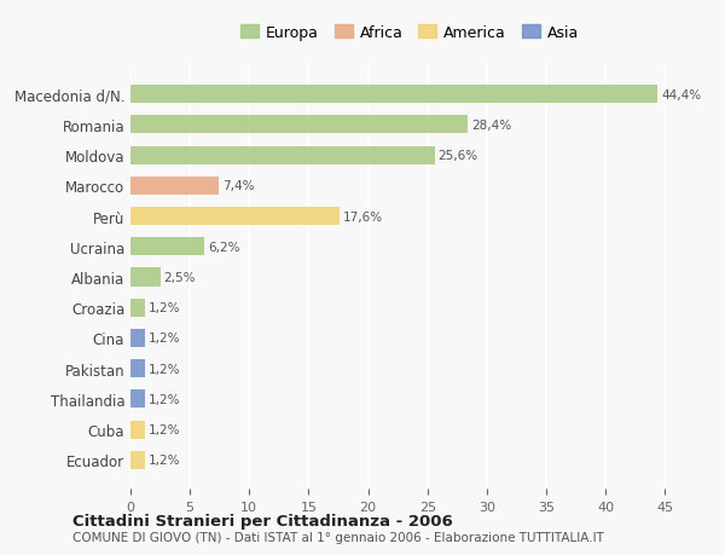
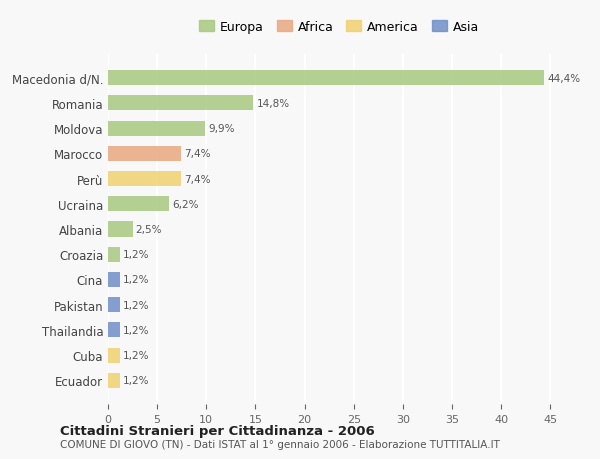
Romania: 28,4% -> 14,8%
Moldova: 25,6% -> 9,9%
Perù: 17,6% -> 7,4%
